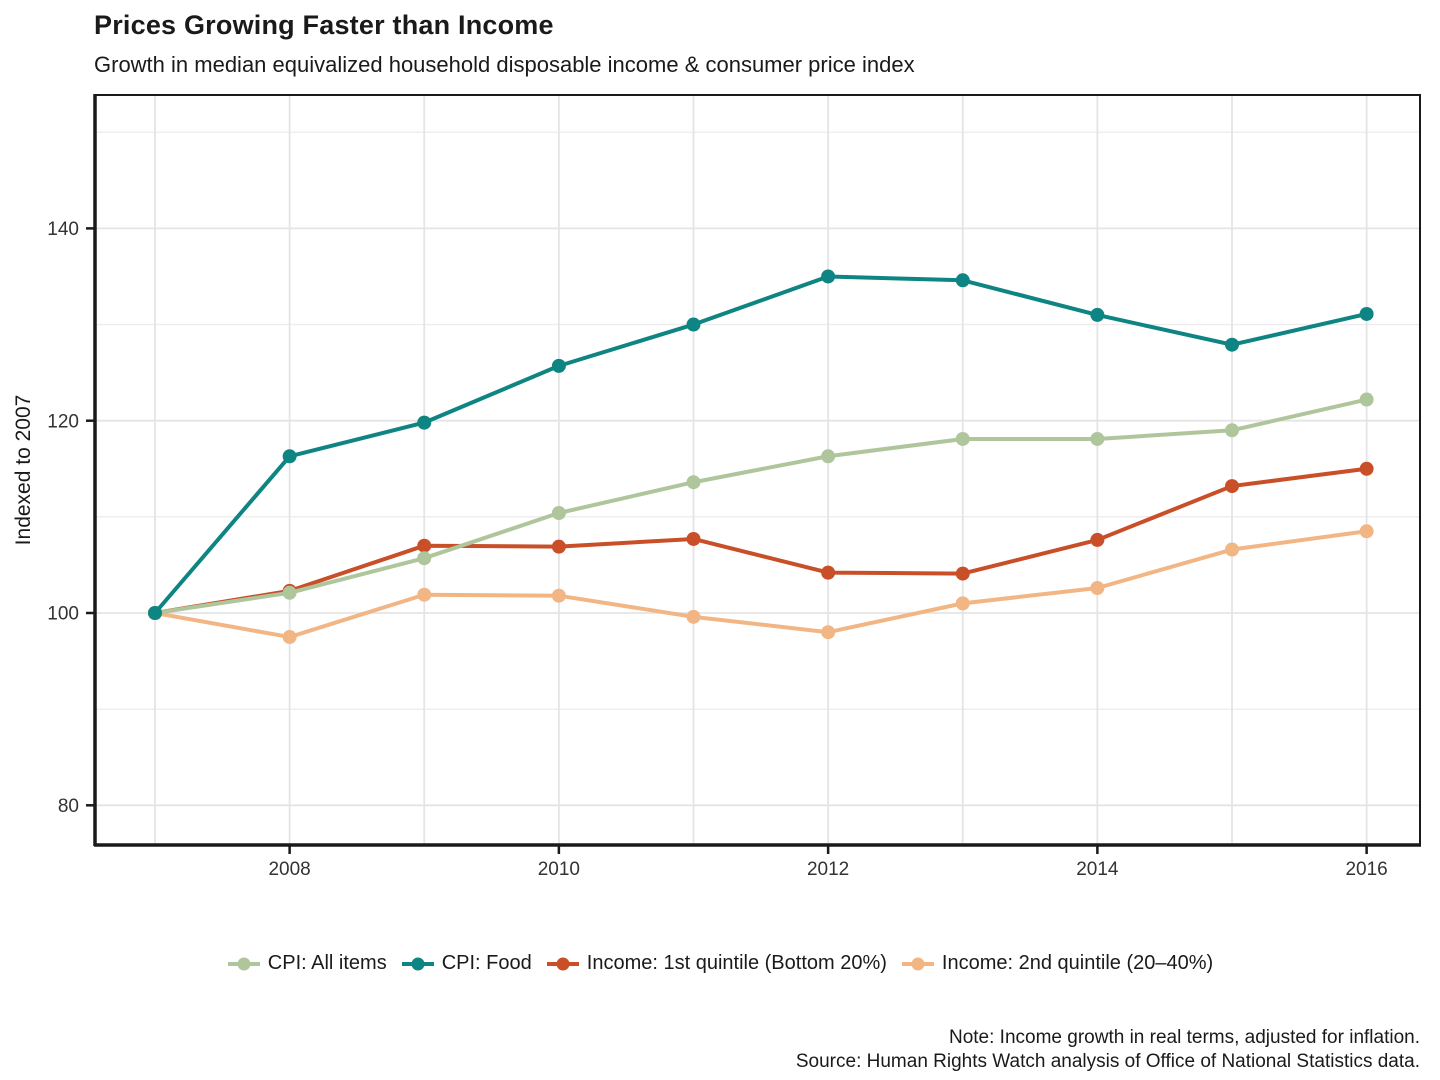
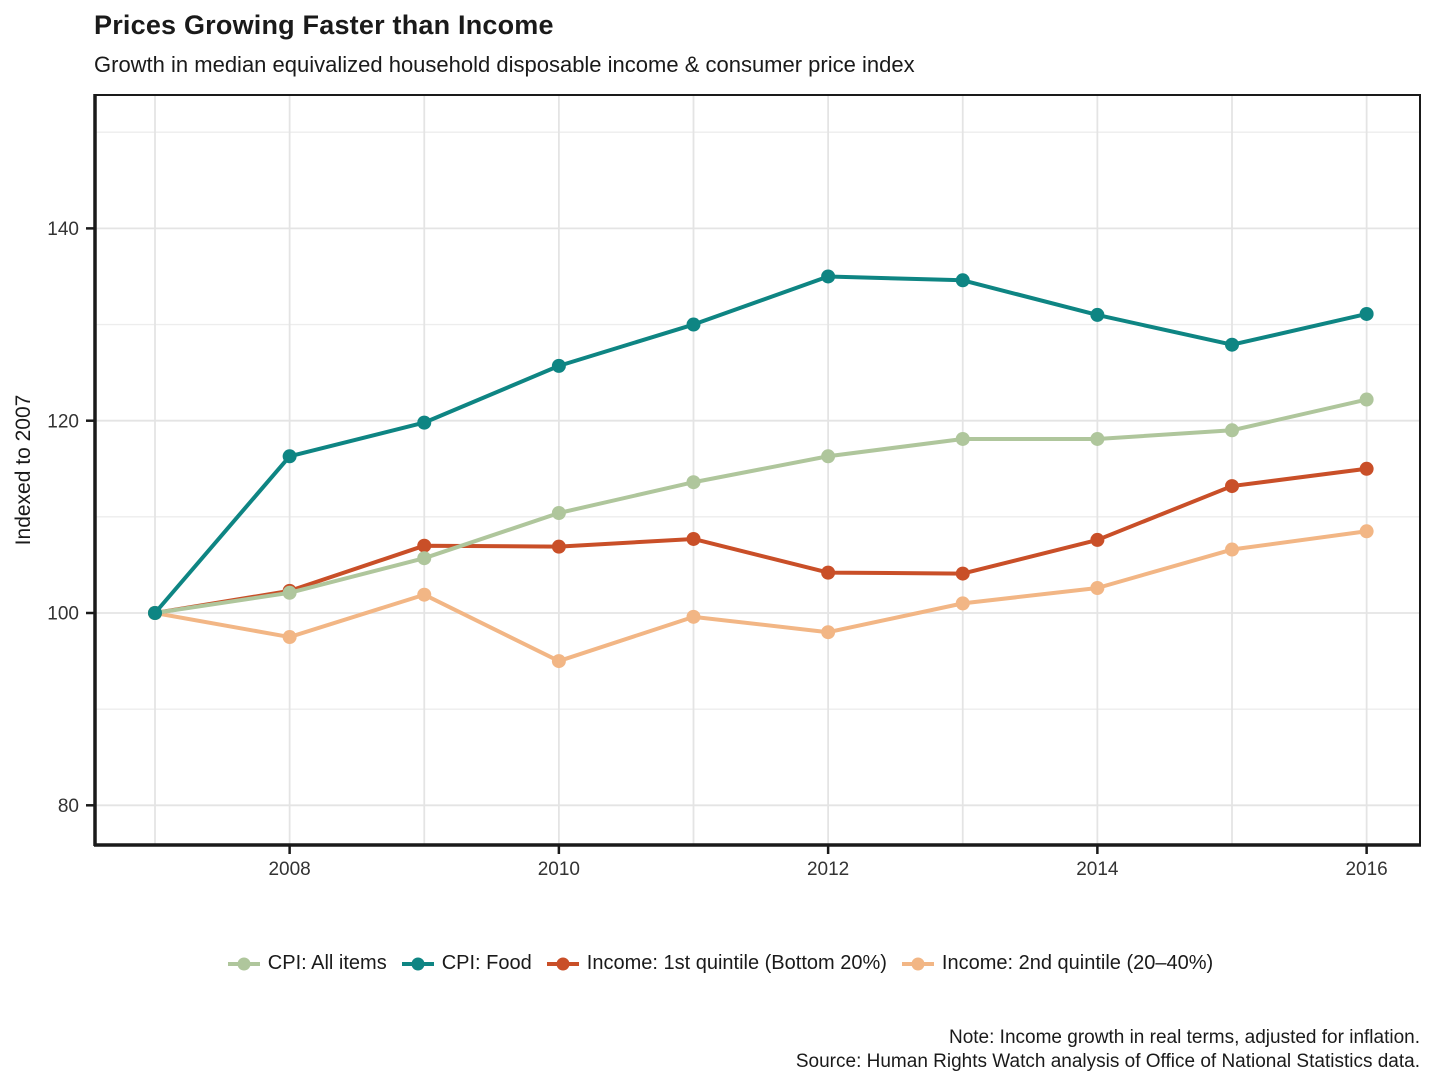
Income: 2nd quintile (20–40%)/2010: 102 -> 95
